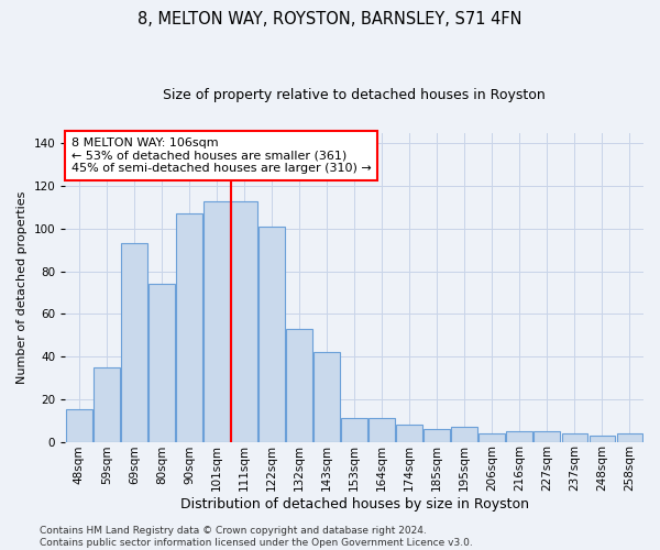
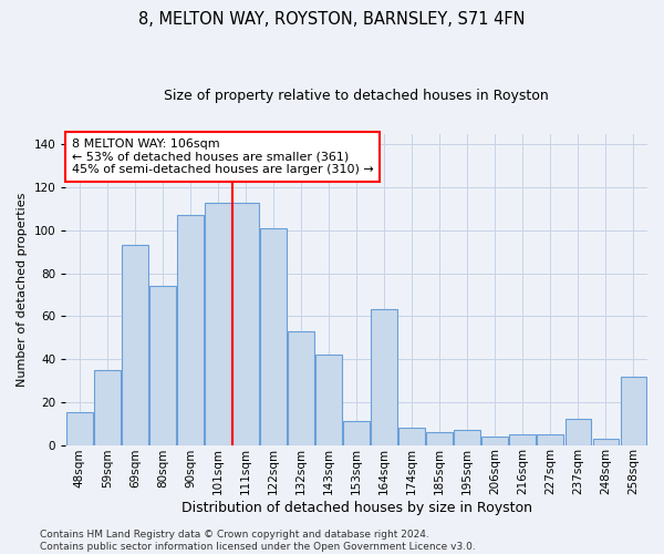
164sqm: 11 -> 63
237sqm: 4 -> 12
258sqm: 4 -> 32
